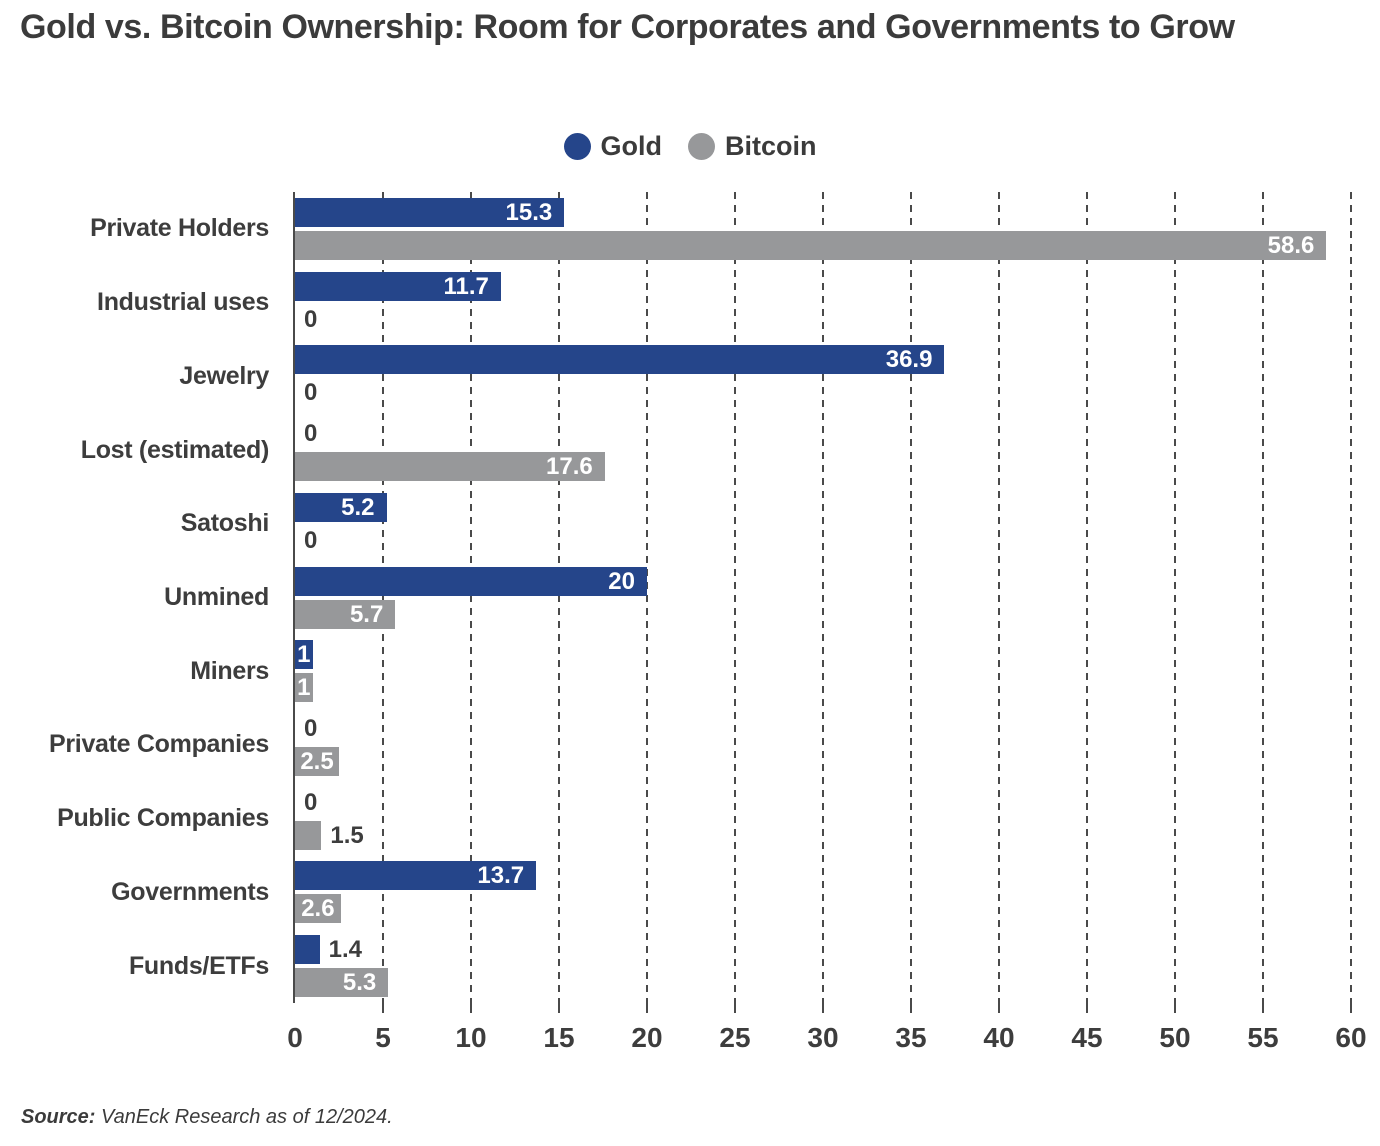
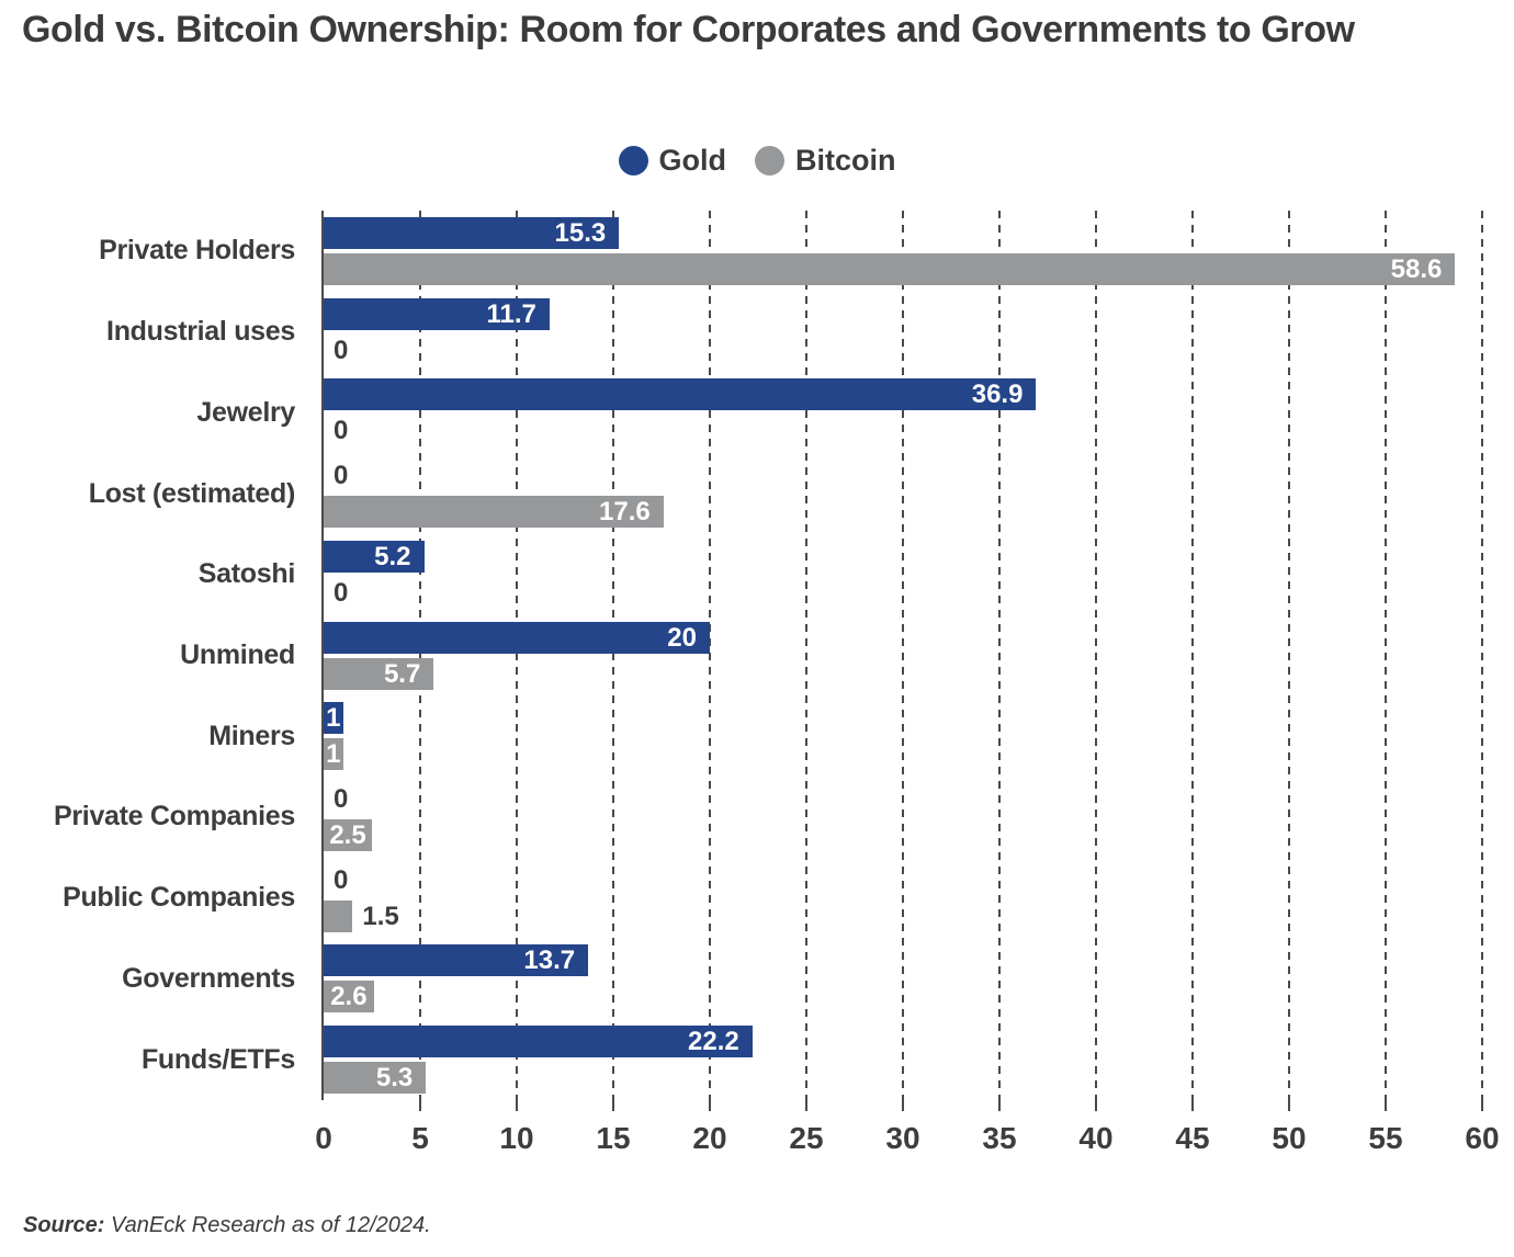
Gold/Funds/ETFs: 1.4 -> 22.2
